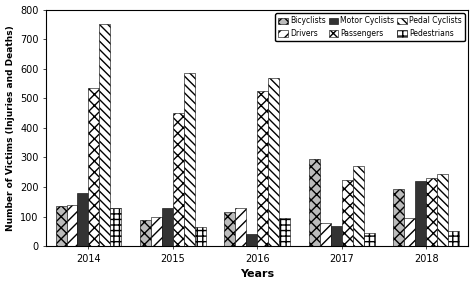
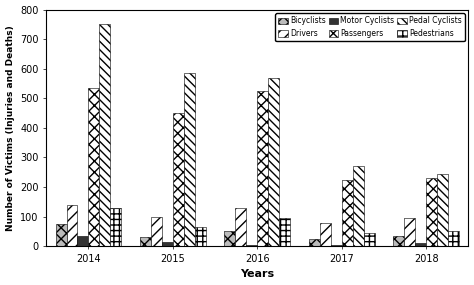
Bicyclists/2014: 135 -> 75
Motor Cyclists/2014: 180 -> 35
Bicyclists/2015: 90 -> 30
Motor Cyclists/2015: 130 -> 15
Bicyclists/2016: 115 -> 50
Motor Cyclists/2016: 40 -> 5
Bicyclists/2017: 295 -> 25
Motor Cyclists/2017: 70 -> 5
Bicyclists/2018: 195 -> 35
Motor Cyclists/2018: 220 -> 10
